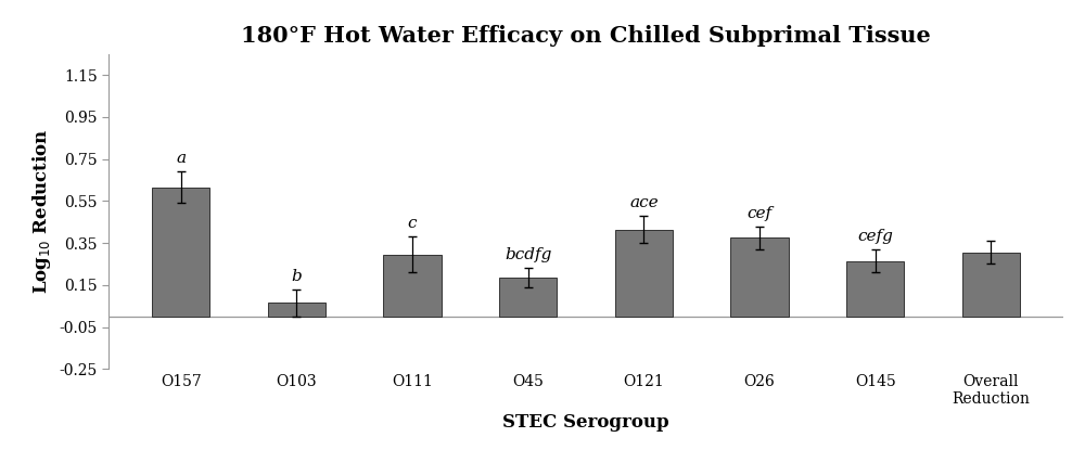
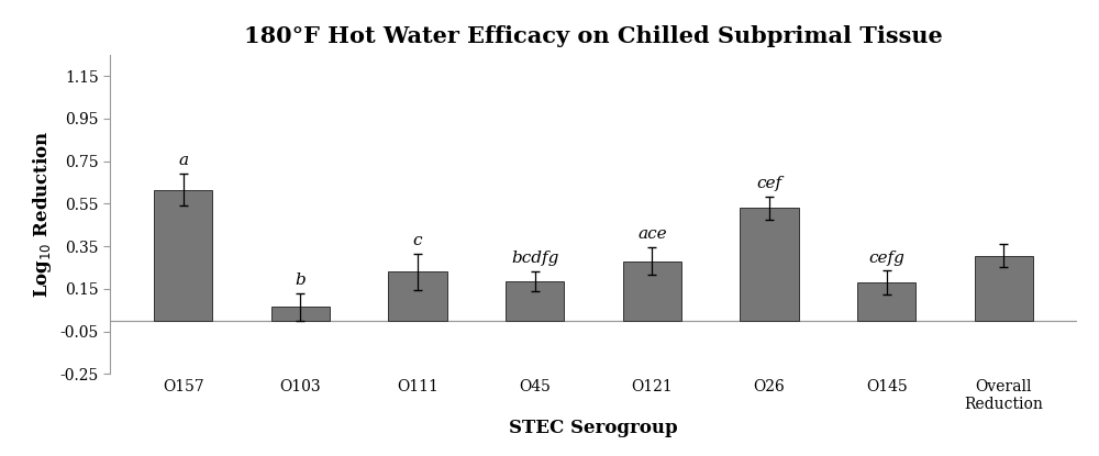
O111: 0.29 -> 0.23
O121: 0.41 -> 0.28
O26: 0.38 -> 0.53
O145: 0.27 -> 0.18
